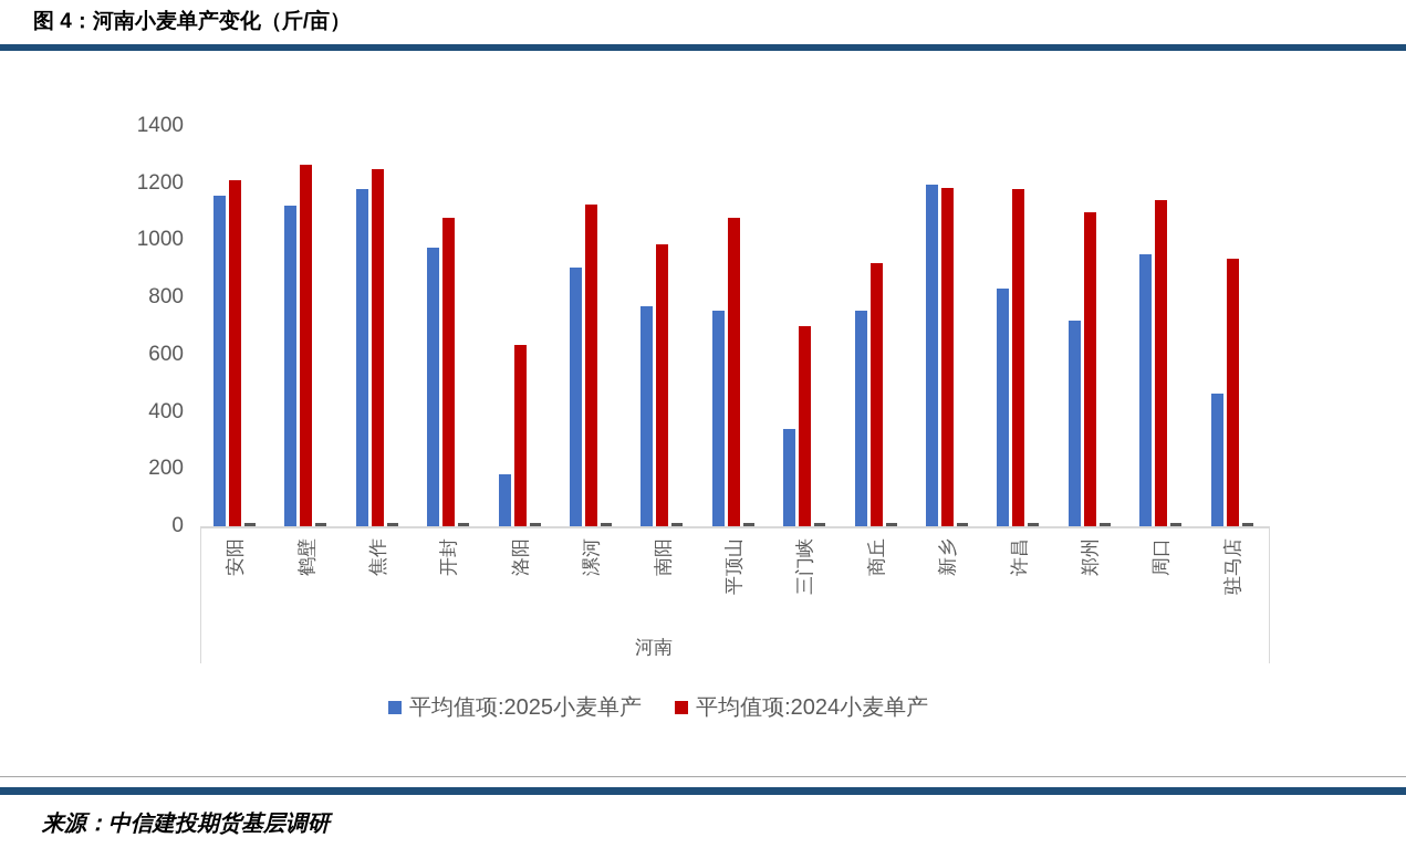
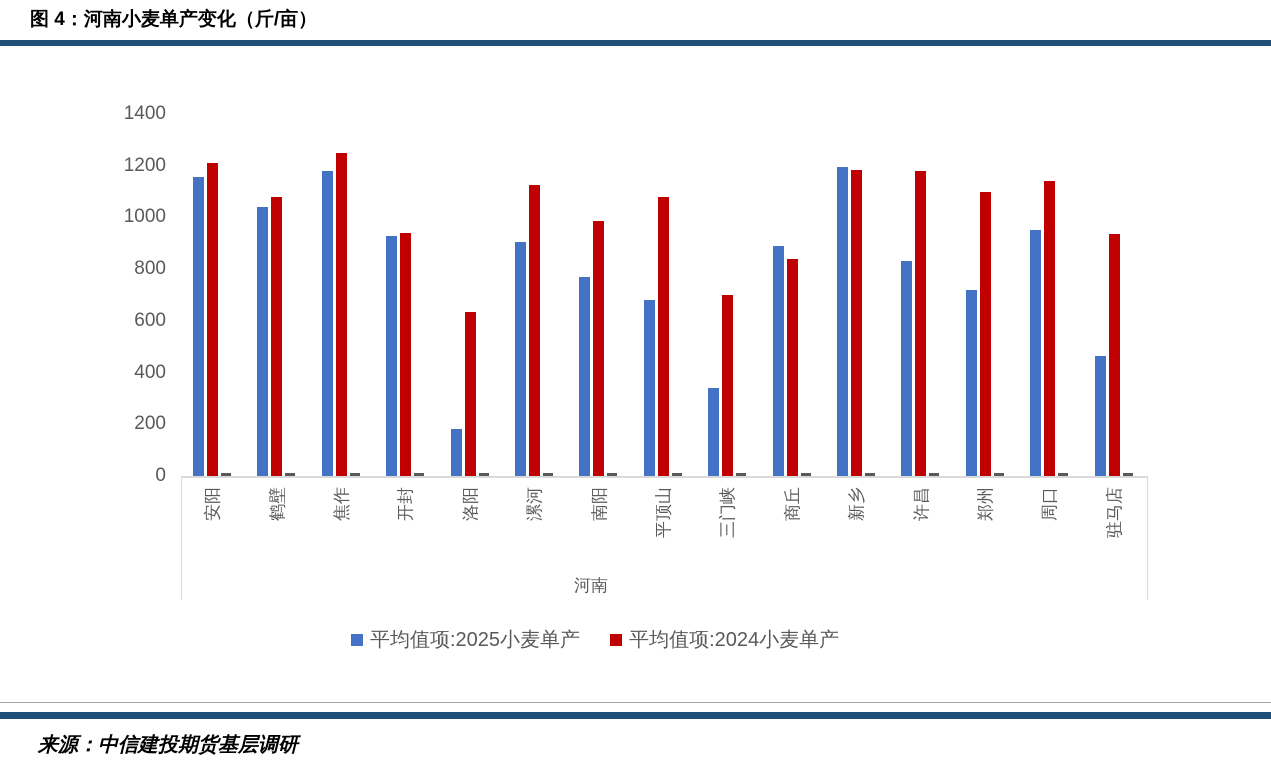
平均值项:2025小麦单产/鹤壁: 1120 -> 1040
平均值项:2024小麦单产/鹤壁: 1260 -> 1080
平均值项:2025小麦单产/开封: 980 -> 930
平均值项:2024小麦单产/开封: 1080 -> 940
平均值项:2025小麦单产/平顶山: 760 -> 680
平均值项:2025小麦单产/商丘: 760 -> 890
平均值项:2024小麦单产/商丘: 920 -> 840
